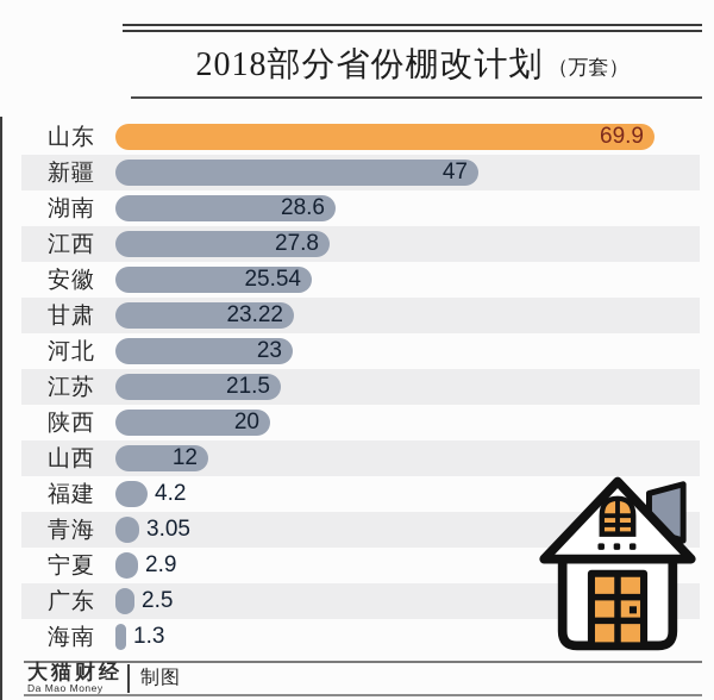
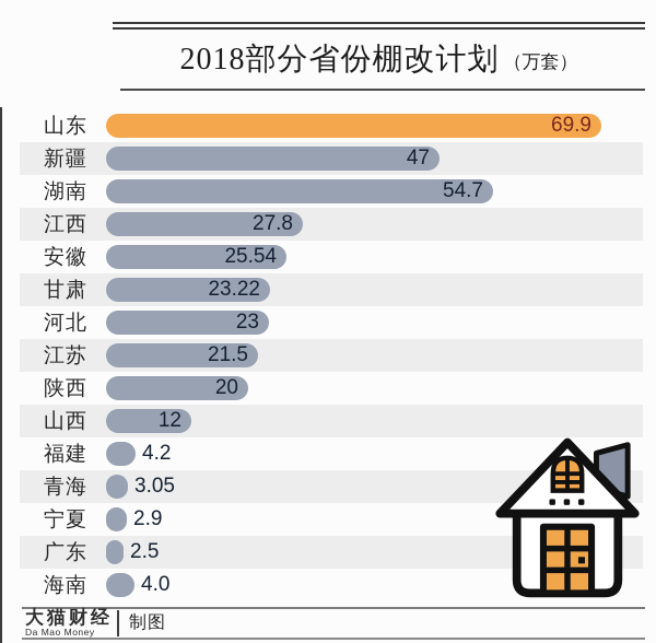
湖南: 28.6 -> 54.7
海南: 1.3 -> 4.0
